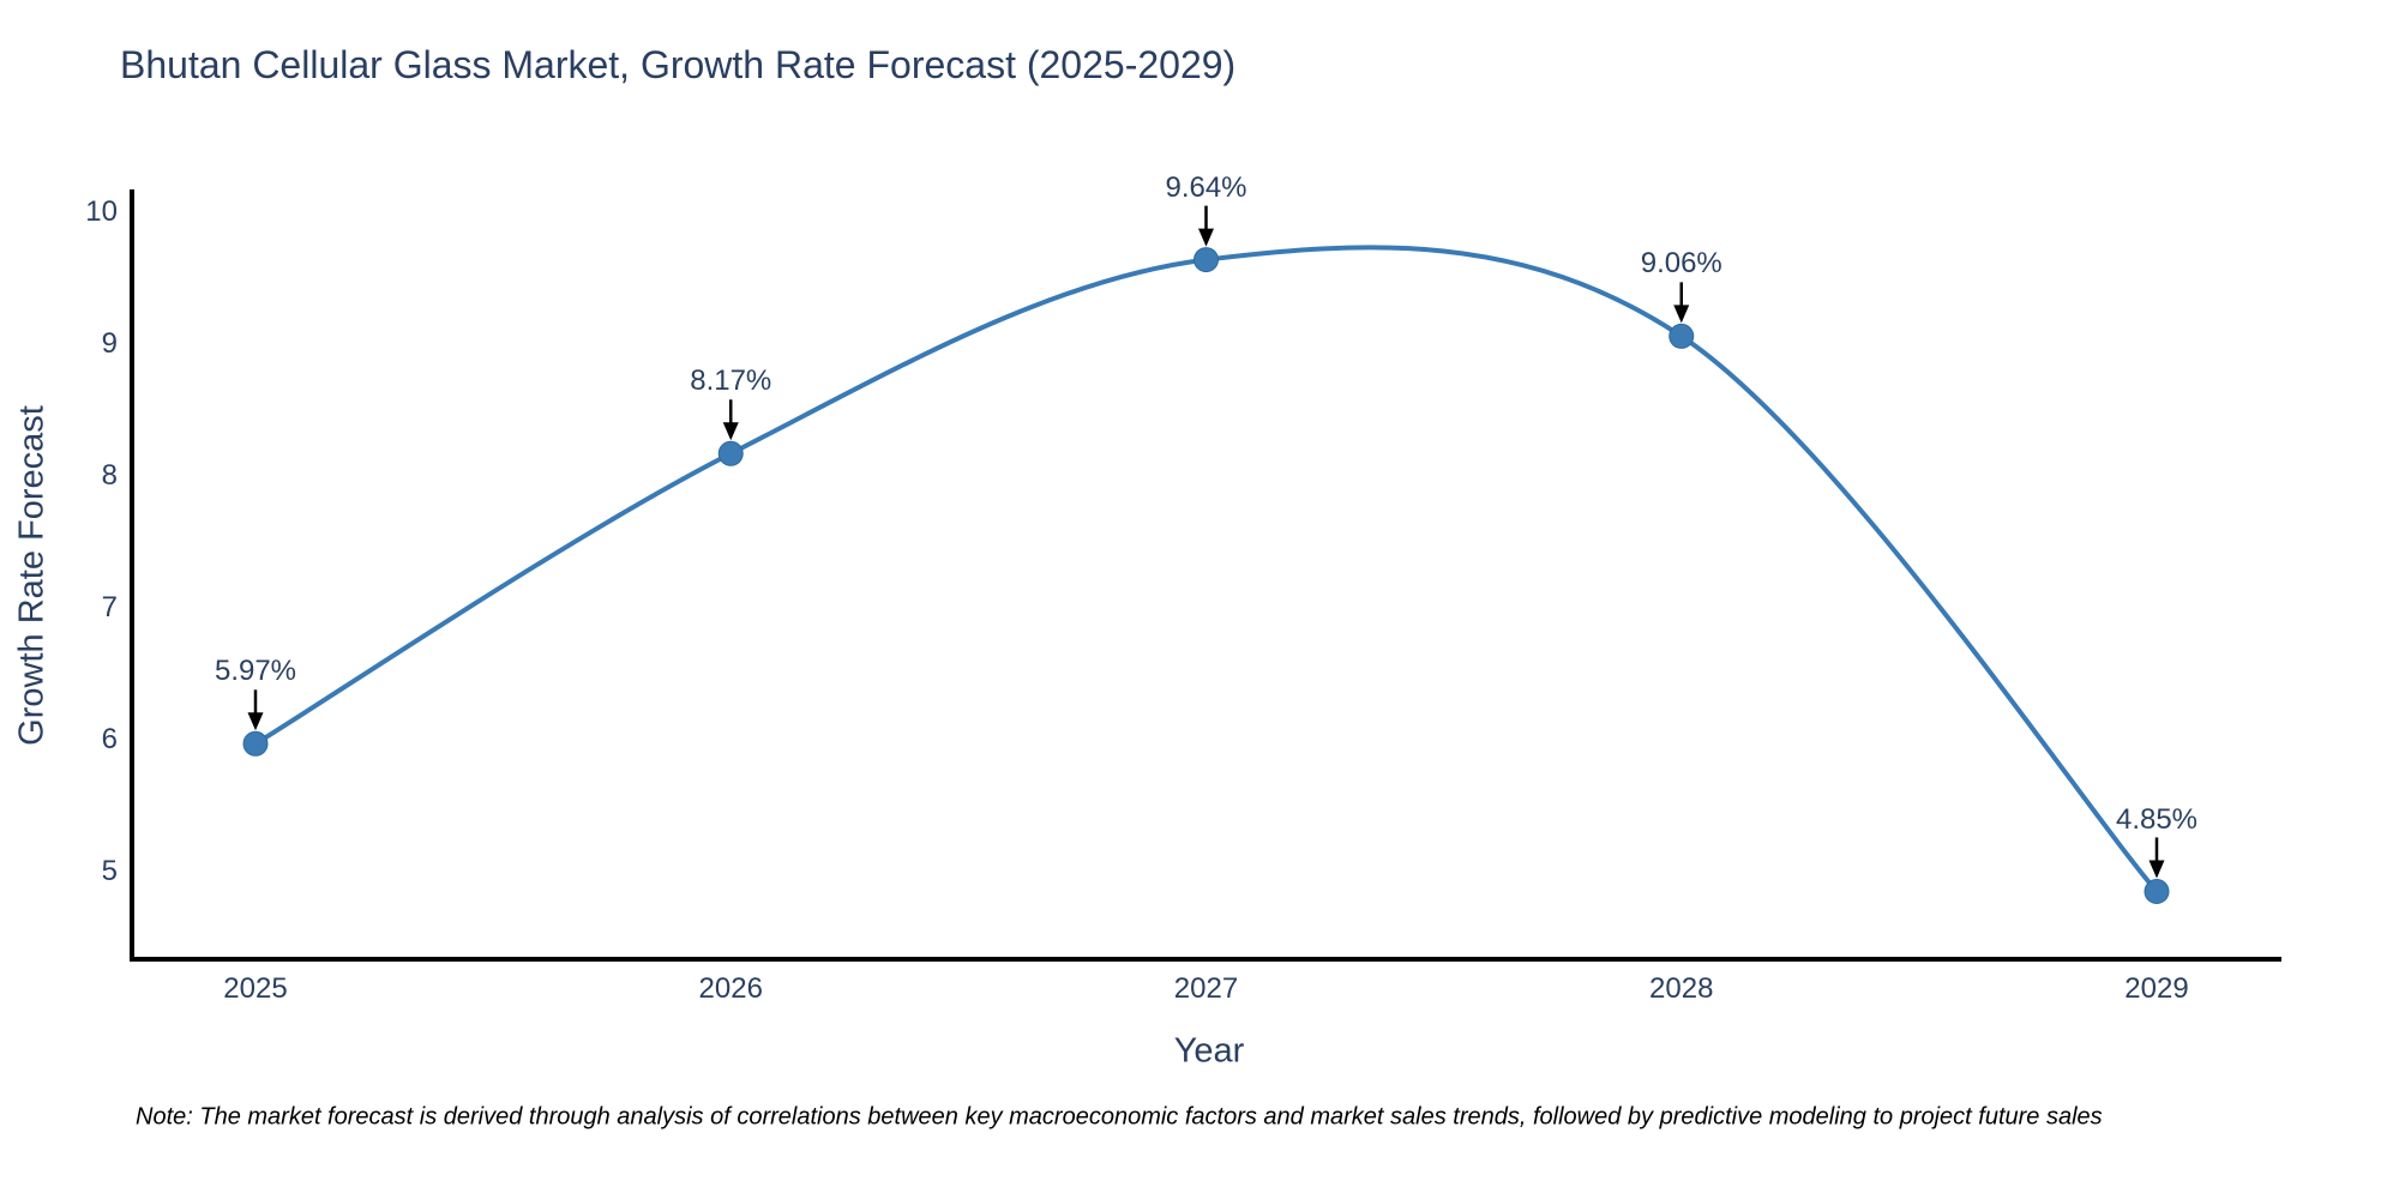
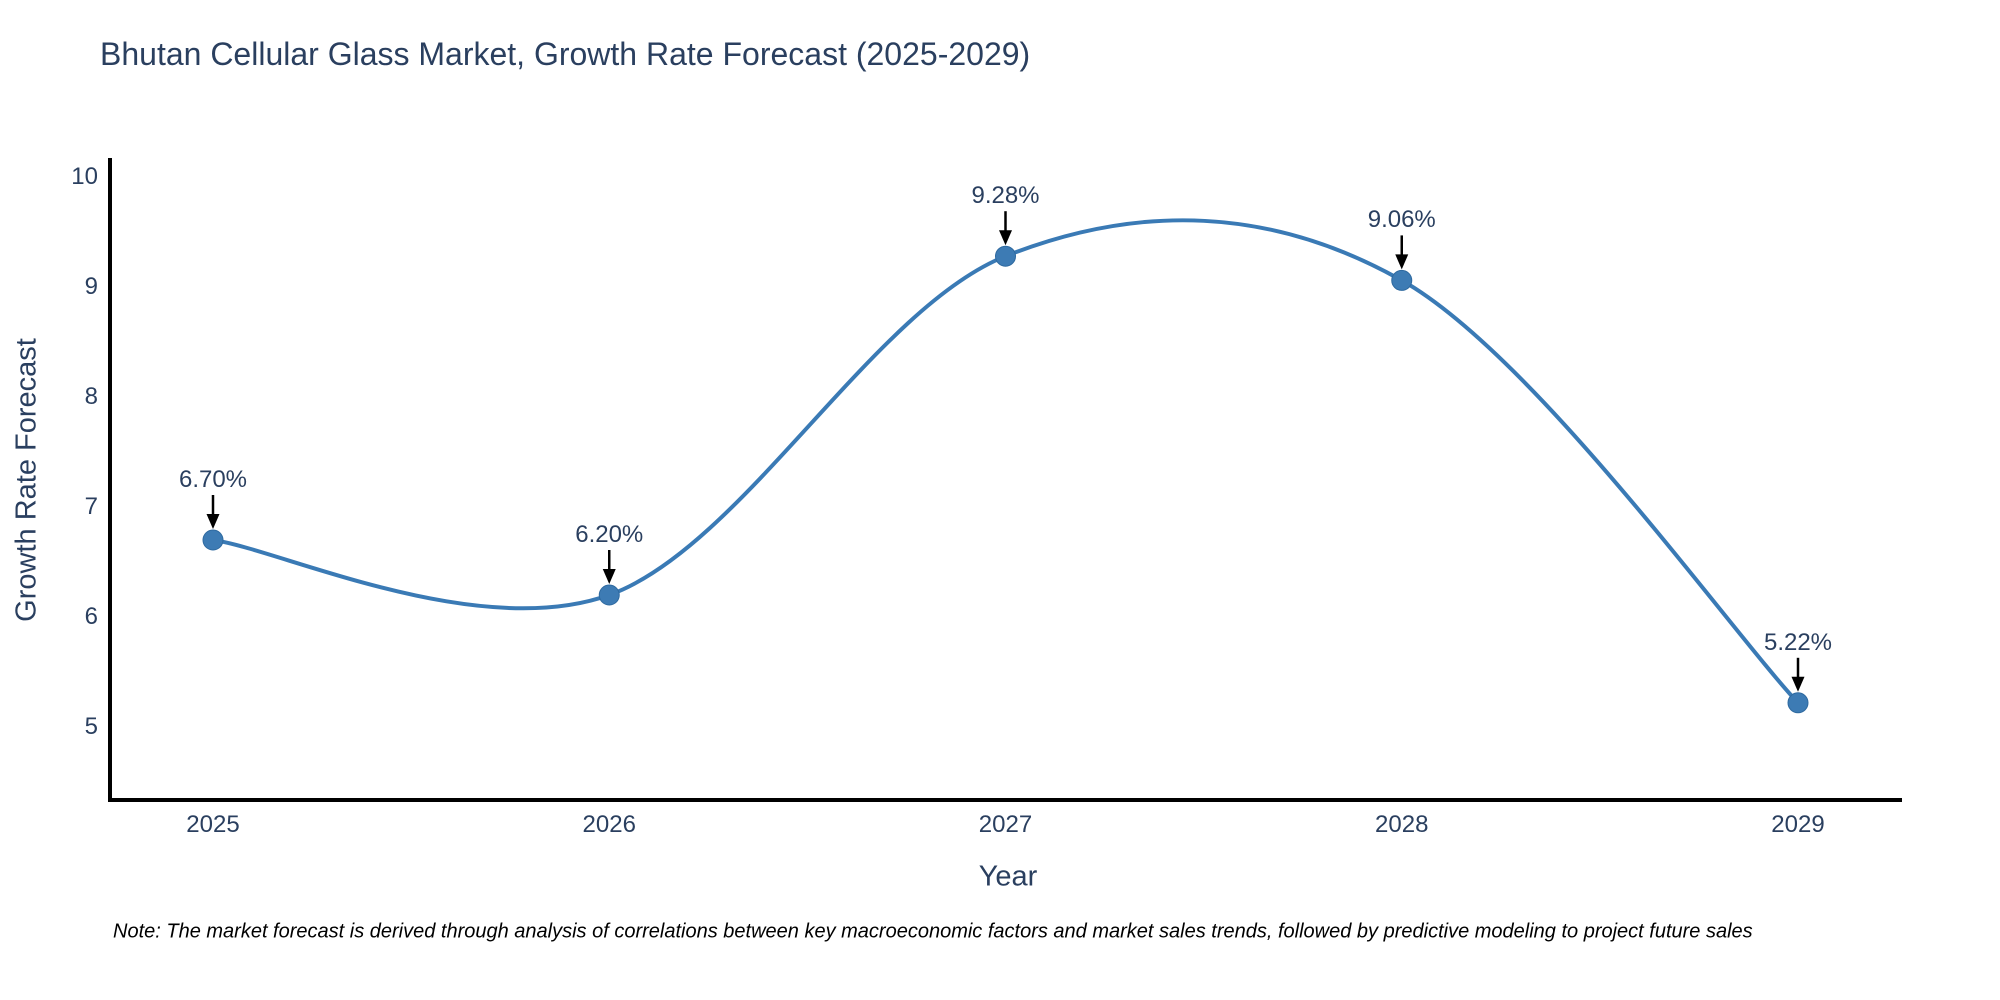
2025: 5.97% -> 6.70%
2026: 8.17% -> 6.20%
2027: 9.64% -> 9.28%
2029: 4.85% -> 5.22%
